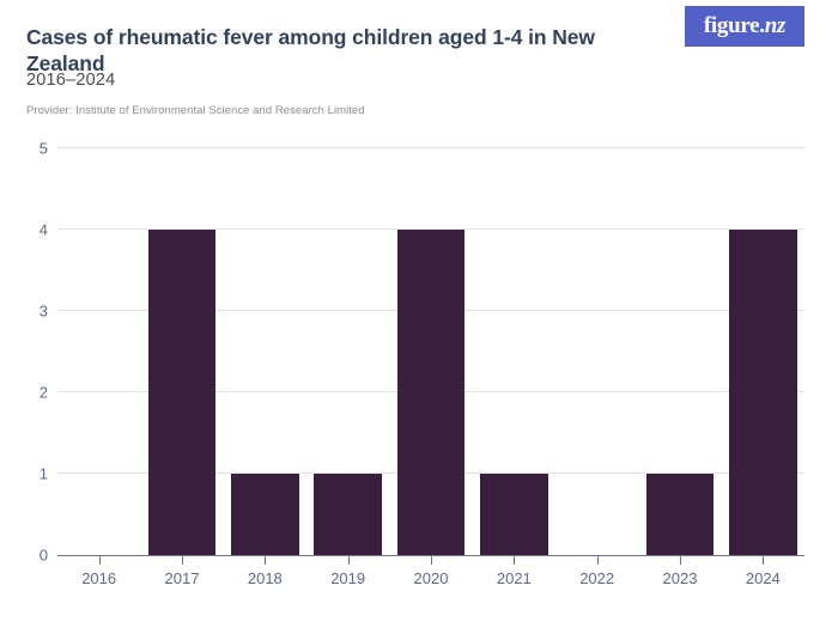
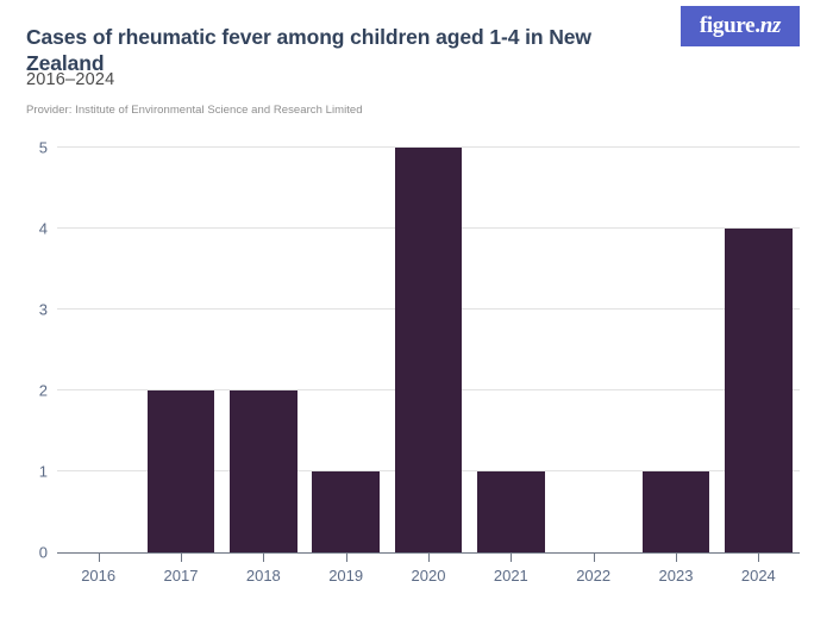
2017: 4 -> 2
2018: 1 -> 2
2020: 4 -> 5
